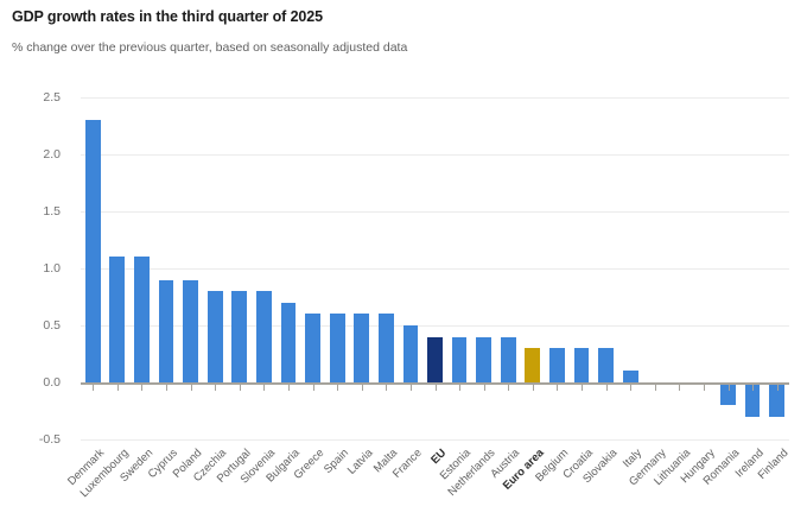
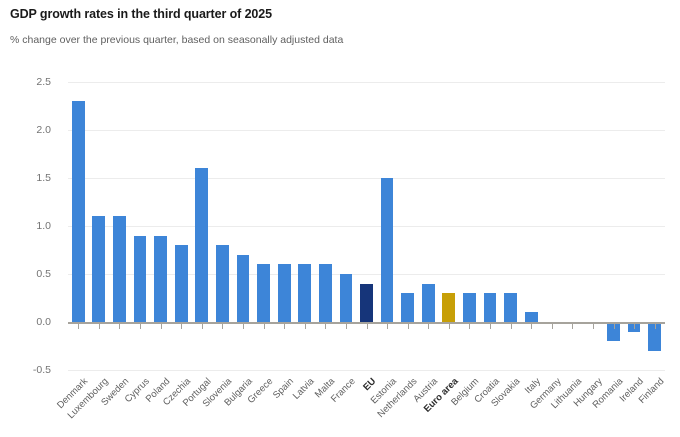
Portugal: 0.8 -> 1.6
Estonia: 0.4 -> 1.5
Netherlands: 0.4 -> 0.3
Ireland: -0.3 -> -0.1
